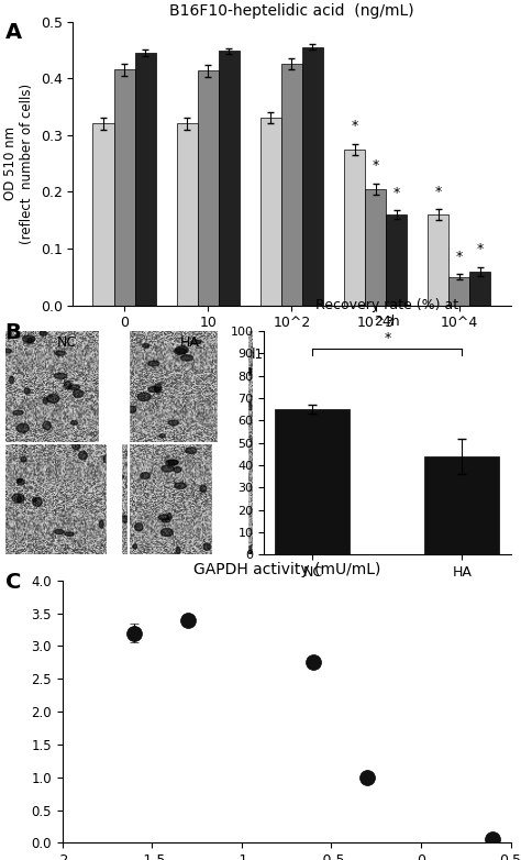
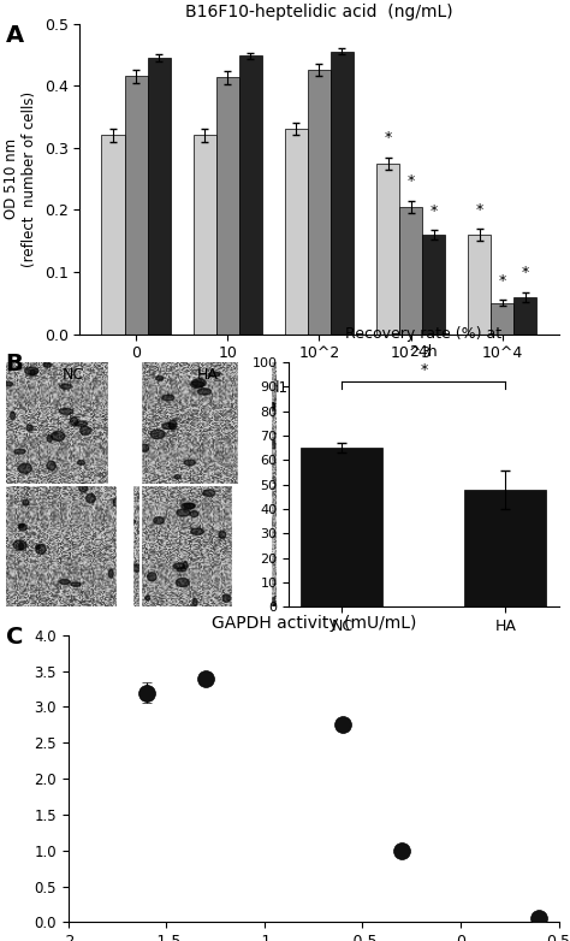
Recovery rate (%) at 24h/HA: 44 -> 48
